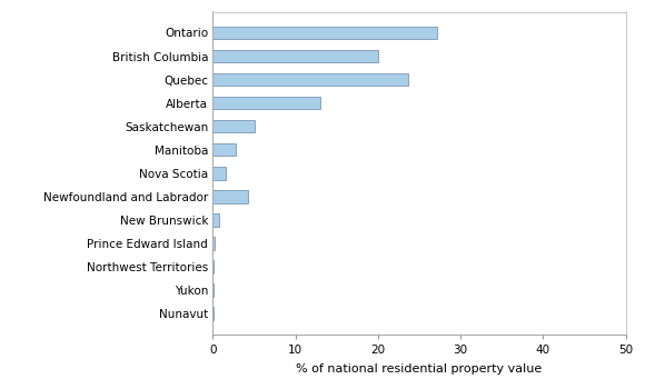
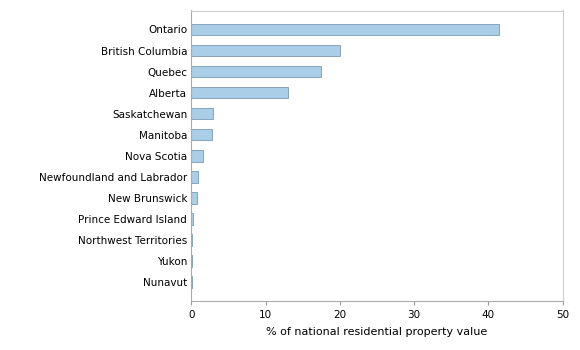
Ontario: 27.2 -> 41.5
Quebec: 23.6 -> 17.5
Saskatchewan: 5.0 -> 2.9
Newfoundland and Labrador: 4.2 -> 0.9
